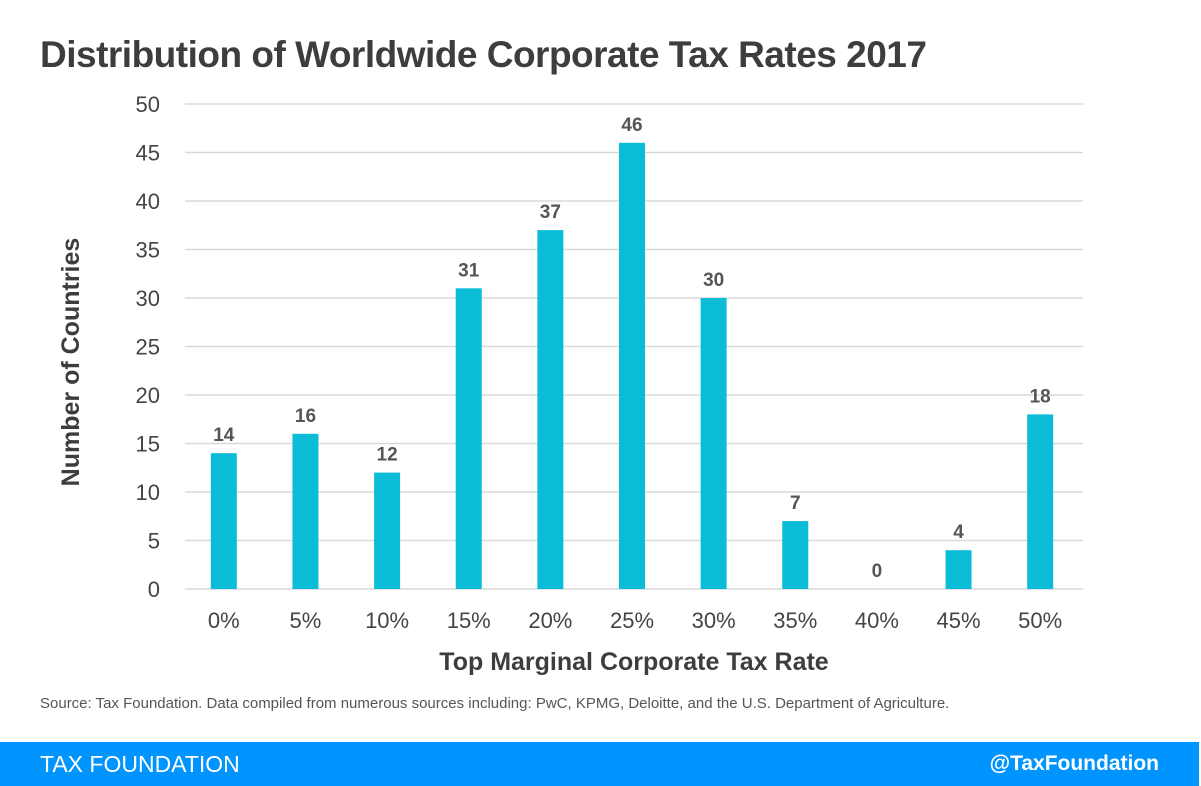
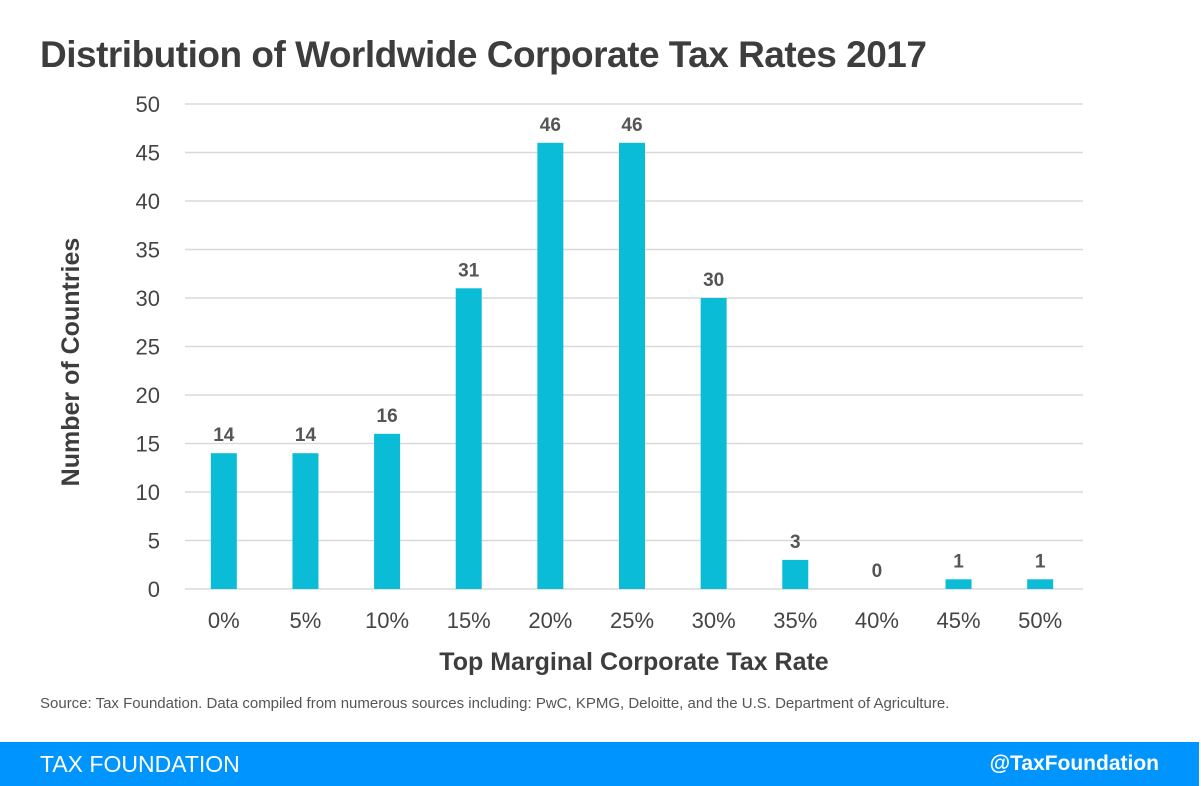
5%: 16 -> 14
10%: 12 -> 16
20%: 37 -> 46
35%: 7 -> 3
45%: 4 -> 1
50%: 18 -> 1
